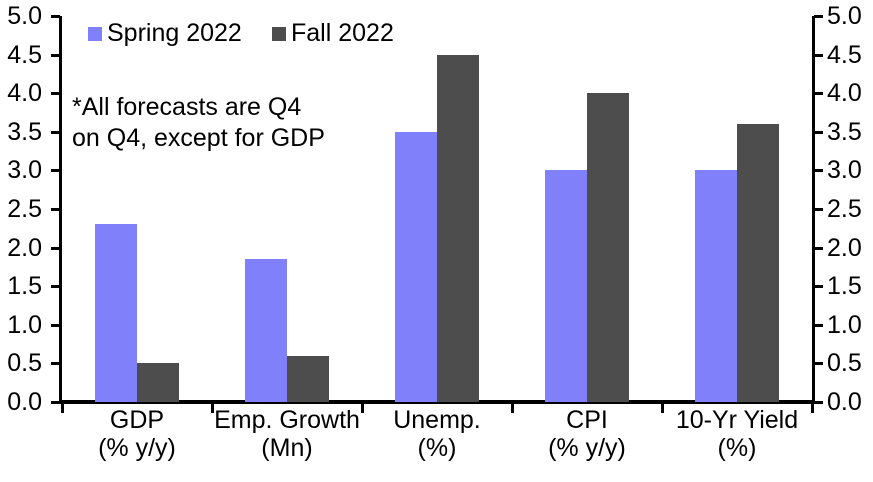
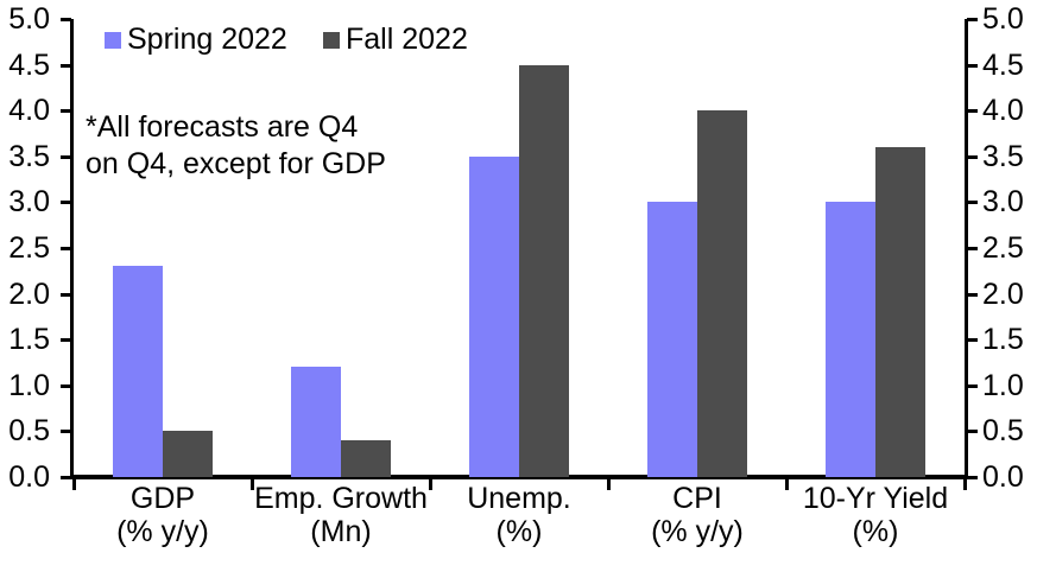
Spring 2022/Emp. Growth: 1.9 -> 1.2
Fall 2022/Emp. Growth: 0.6 -> 0.4
